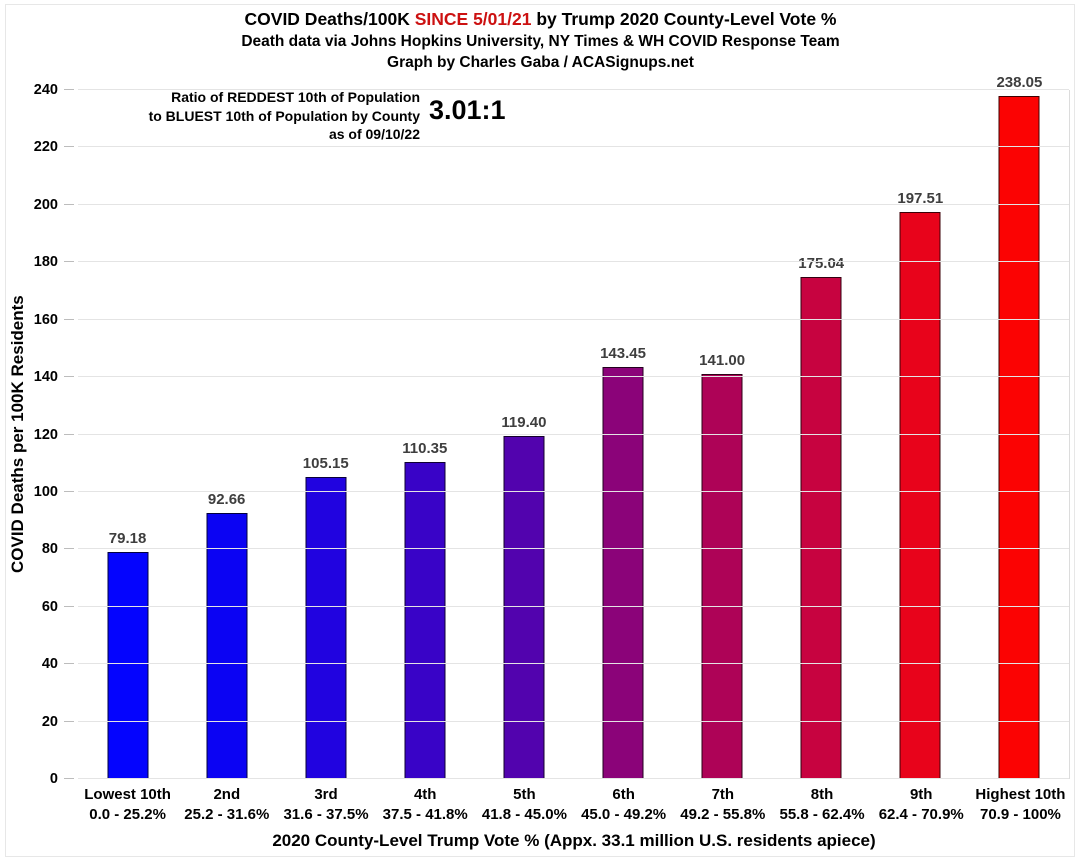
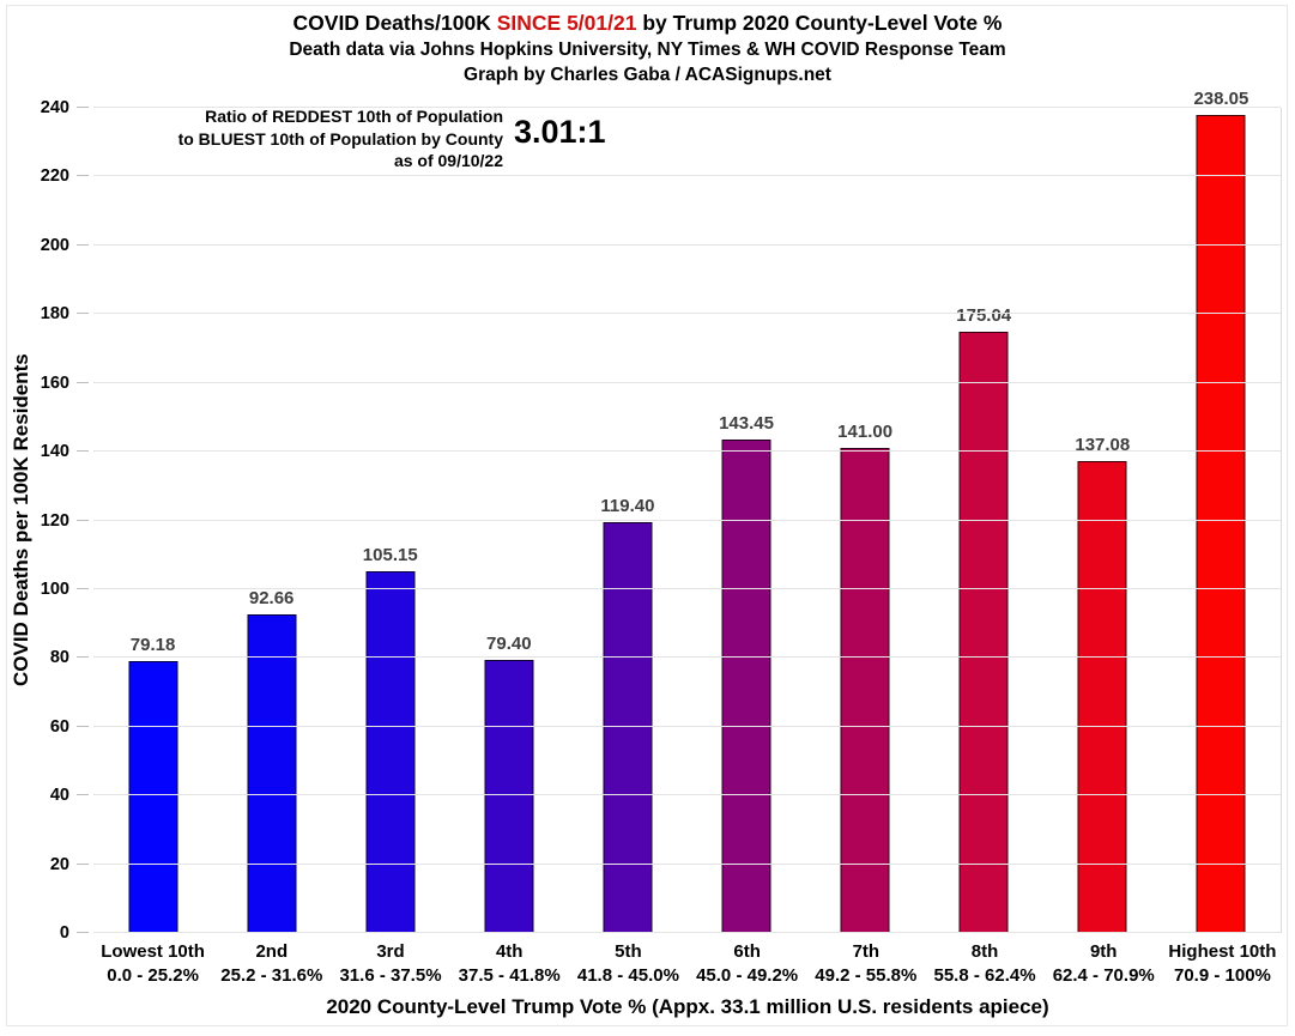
4th: 110.35 -> 79.40
9th: 197.51 -> 137.08
